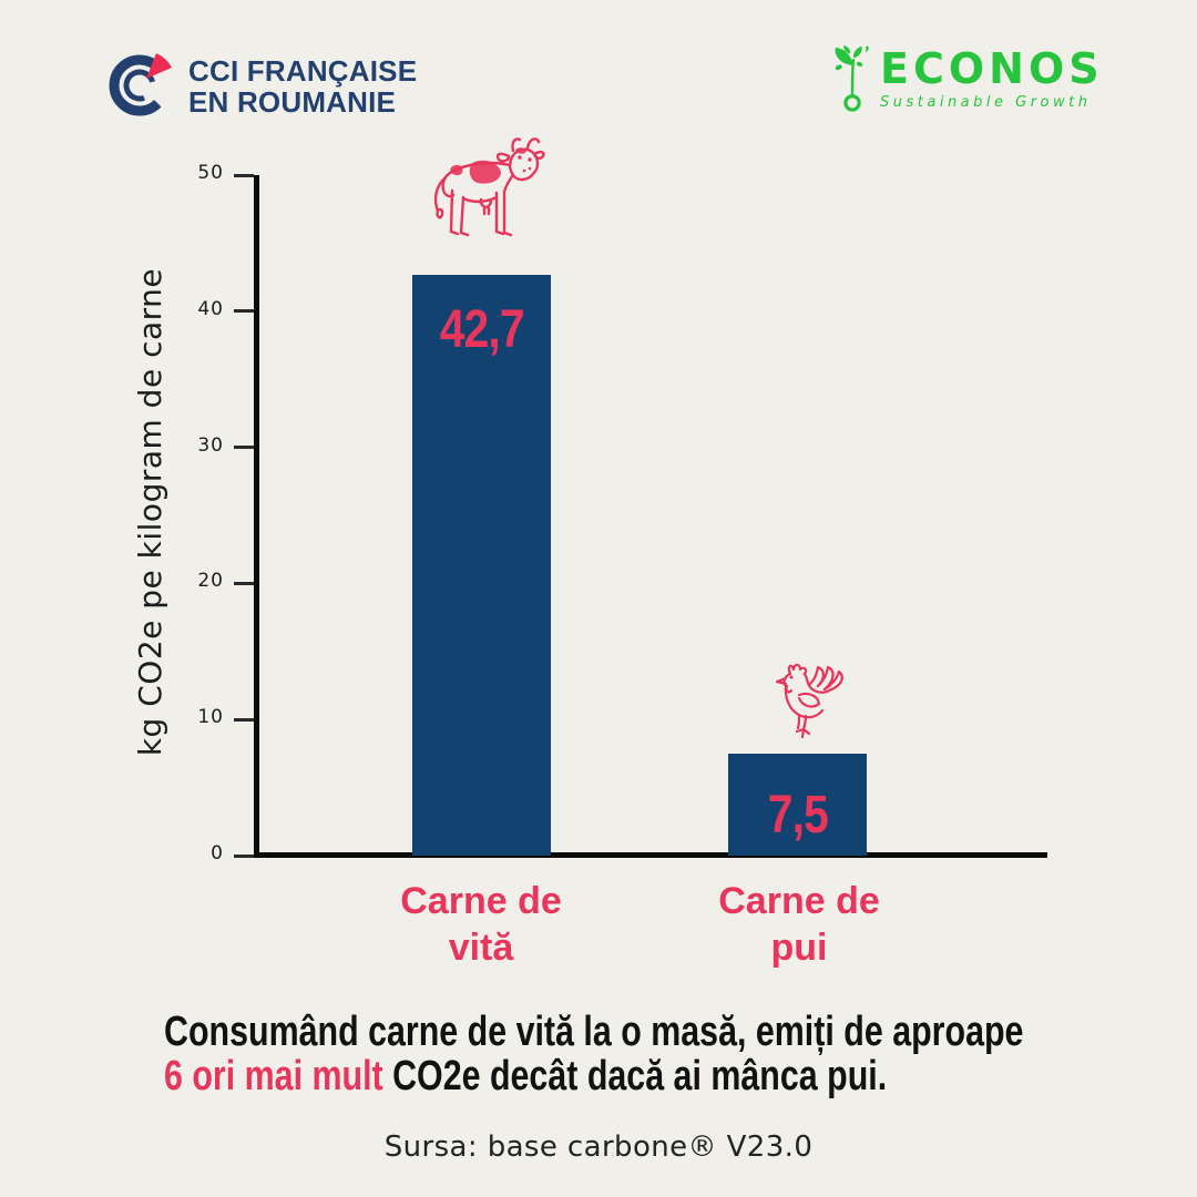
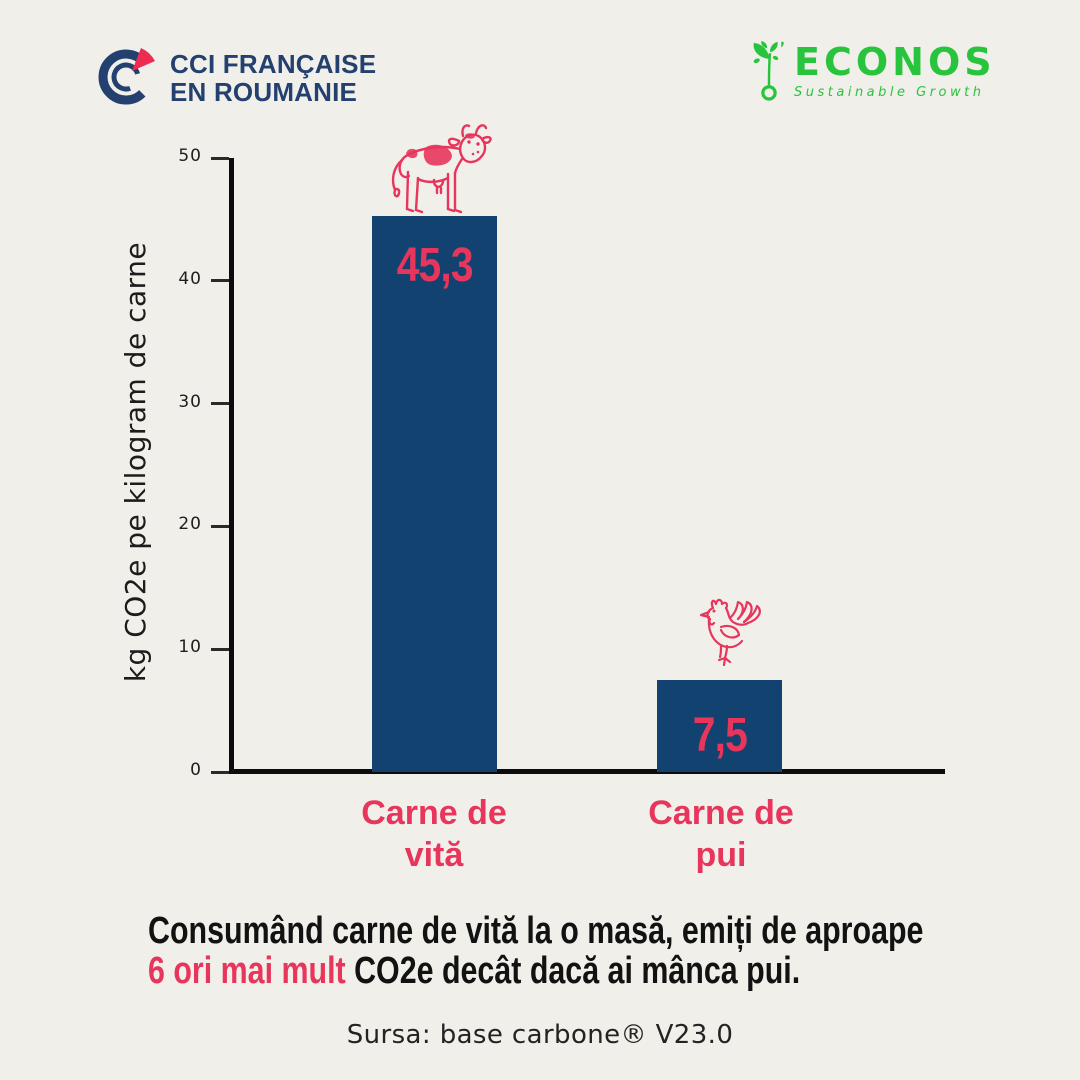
Carne de vită: 42,7 -> 45,3
